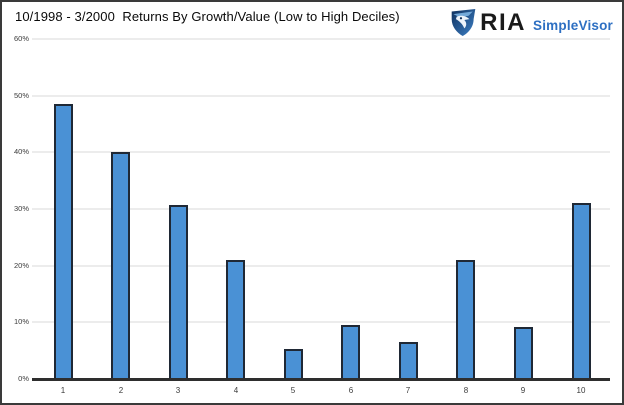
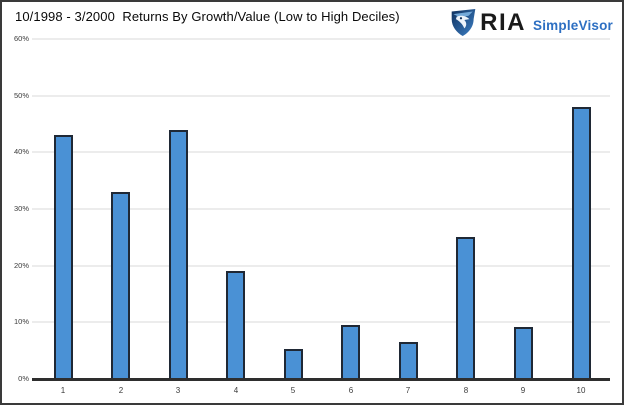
1: 48% -> 43%
2: 40% -> 33%
3: 31% -> 44%
4: 21% -> 19%
8: 21% -> 25%
10: 31% -> 48%
